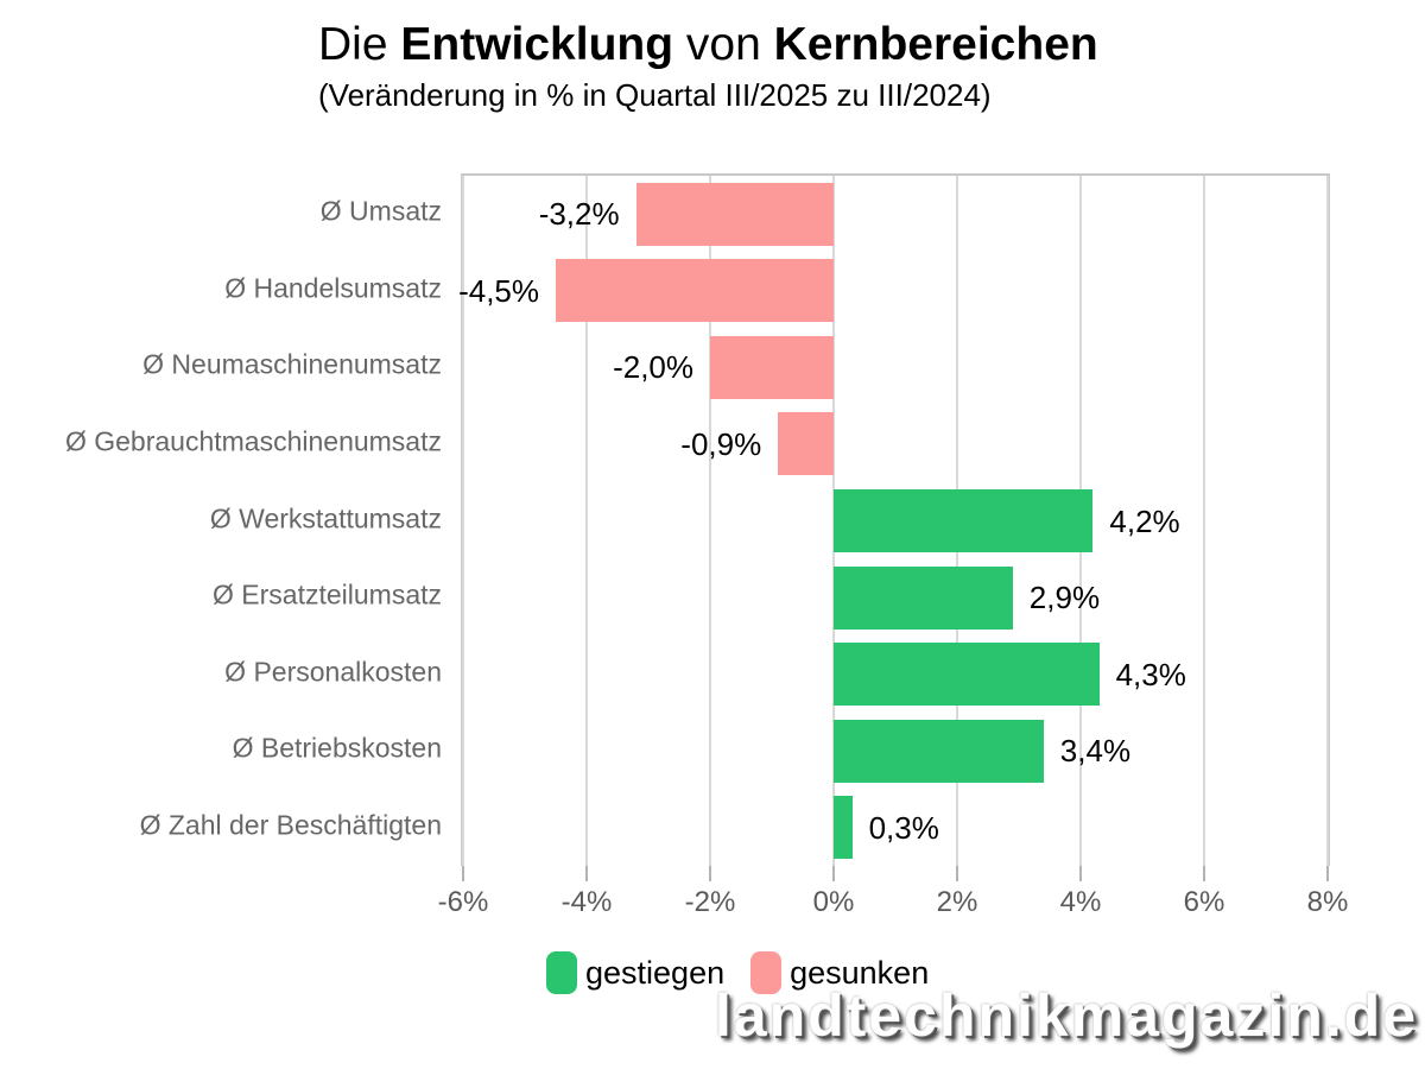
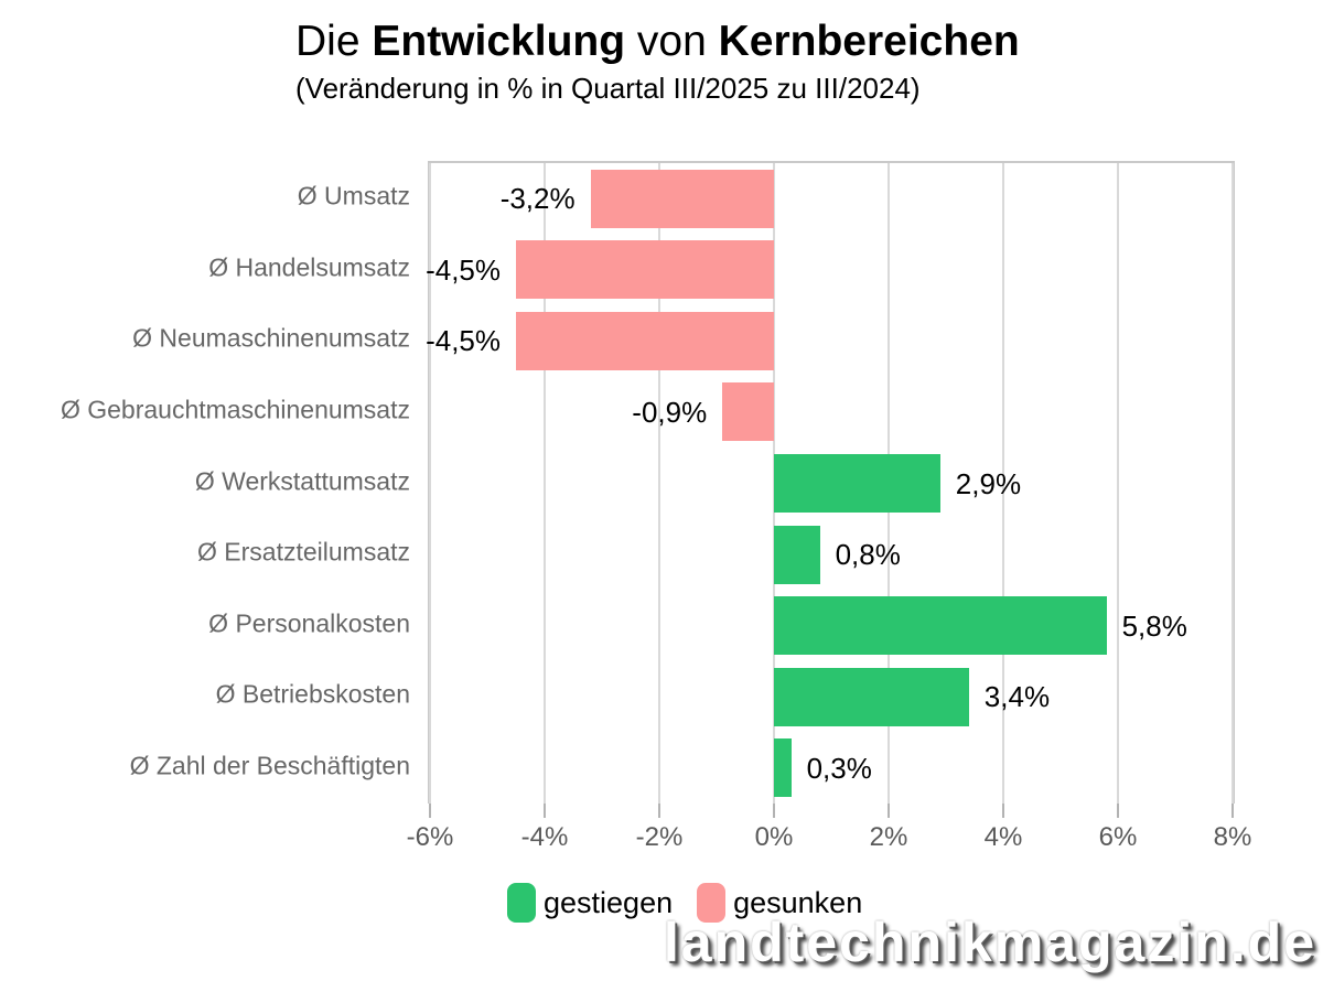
Ø Neumaschinenumsatz: -2,0% -> -4,5%
Ø Werkstattumsatz: 4,2% -> 2,9%
Ø Ersatzteilumsatz: 2,9% -> 0,8%
Ø Personalkosten: 4,3% -> 5,8%
